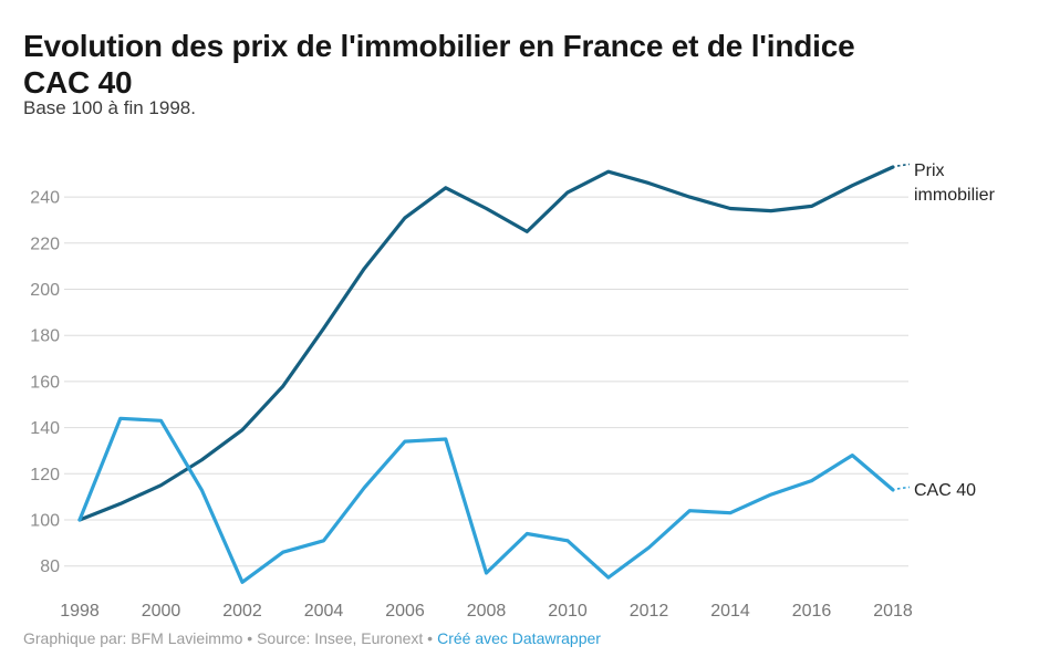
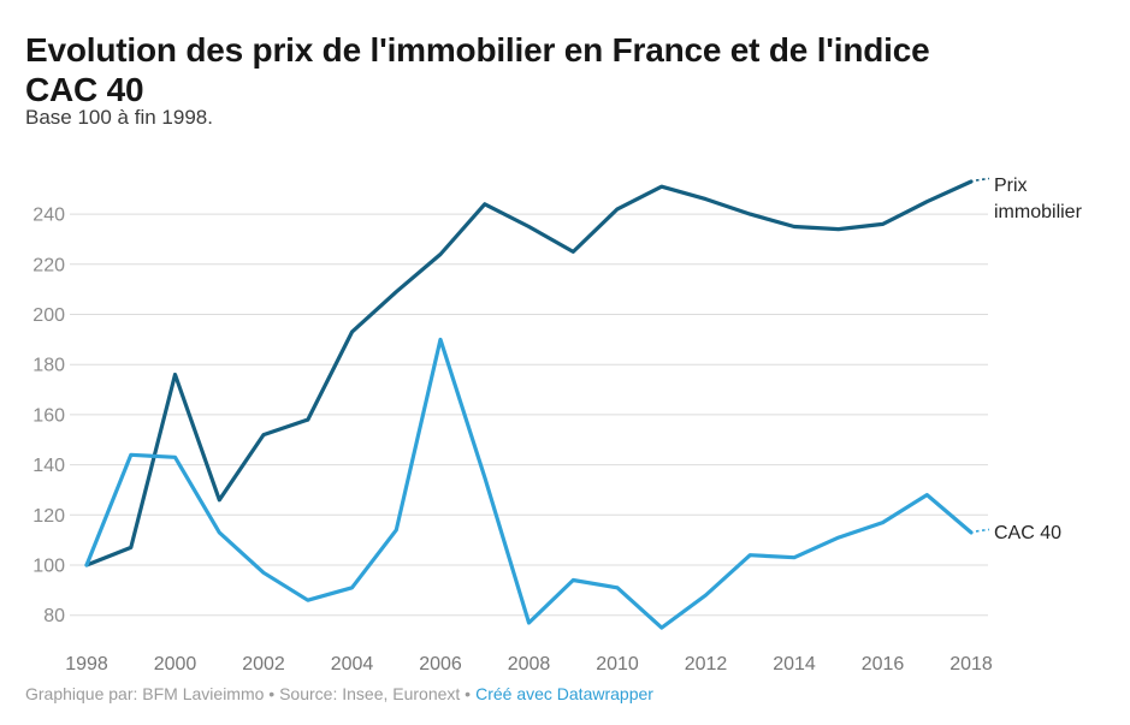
Prix immobilier/2000: 115 -> 176
Prix immobilier/2002: 139 -> 152
CAC 40/2002: 73 -> 97
Prix immobilier/2004: 183 -> 193
Prix immobilier/2006: 231 -> 224
CAC 40/2006: 134 -> 190
